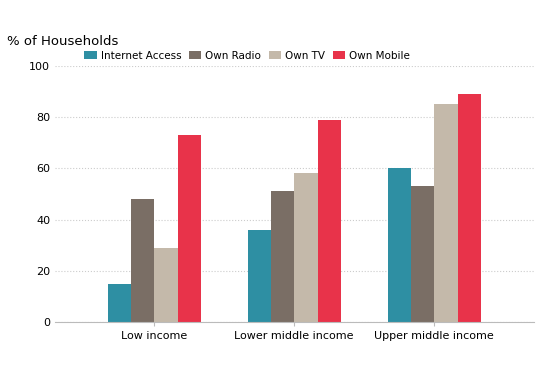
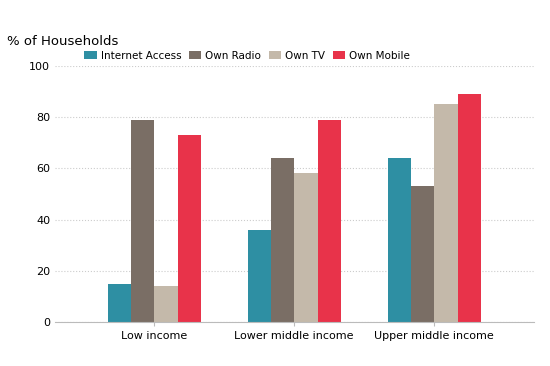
Own Radio/Low income: 48 -> 79
Own TV/Low income: 29 -> 14
Own Radio/Lower middle income: 51 -> 64
Internet Access/Upper middle income: 60 -> 64
